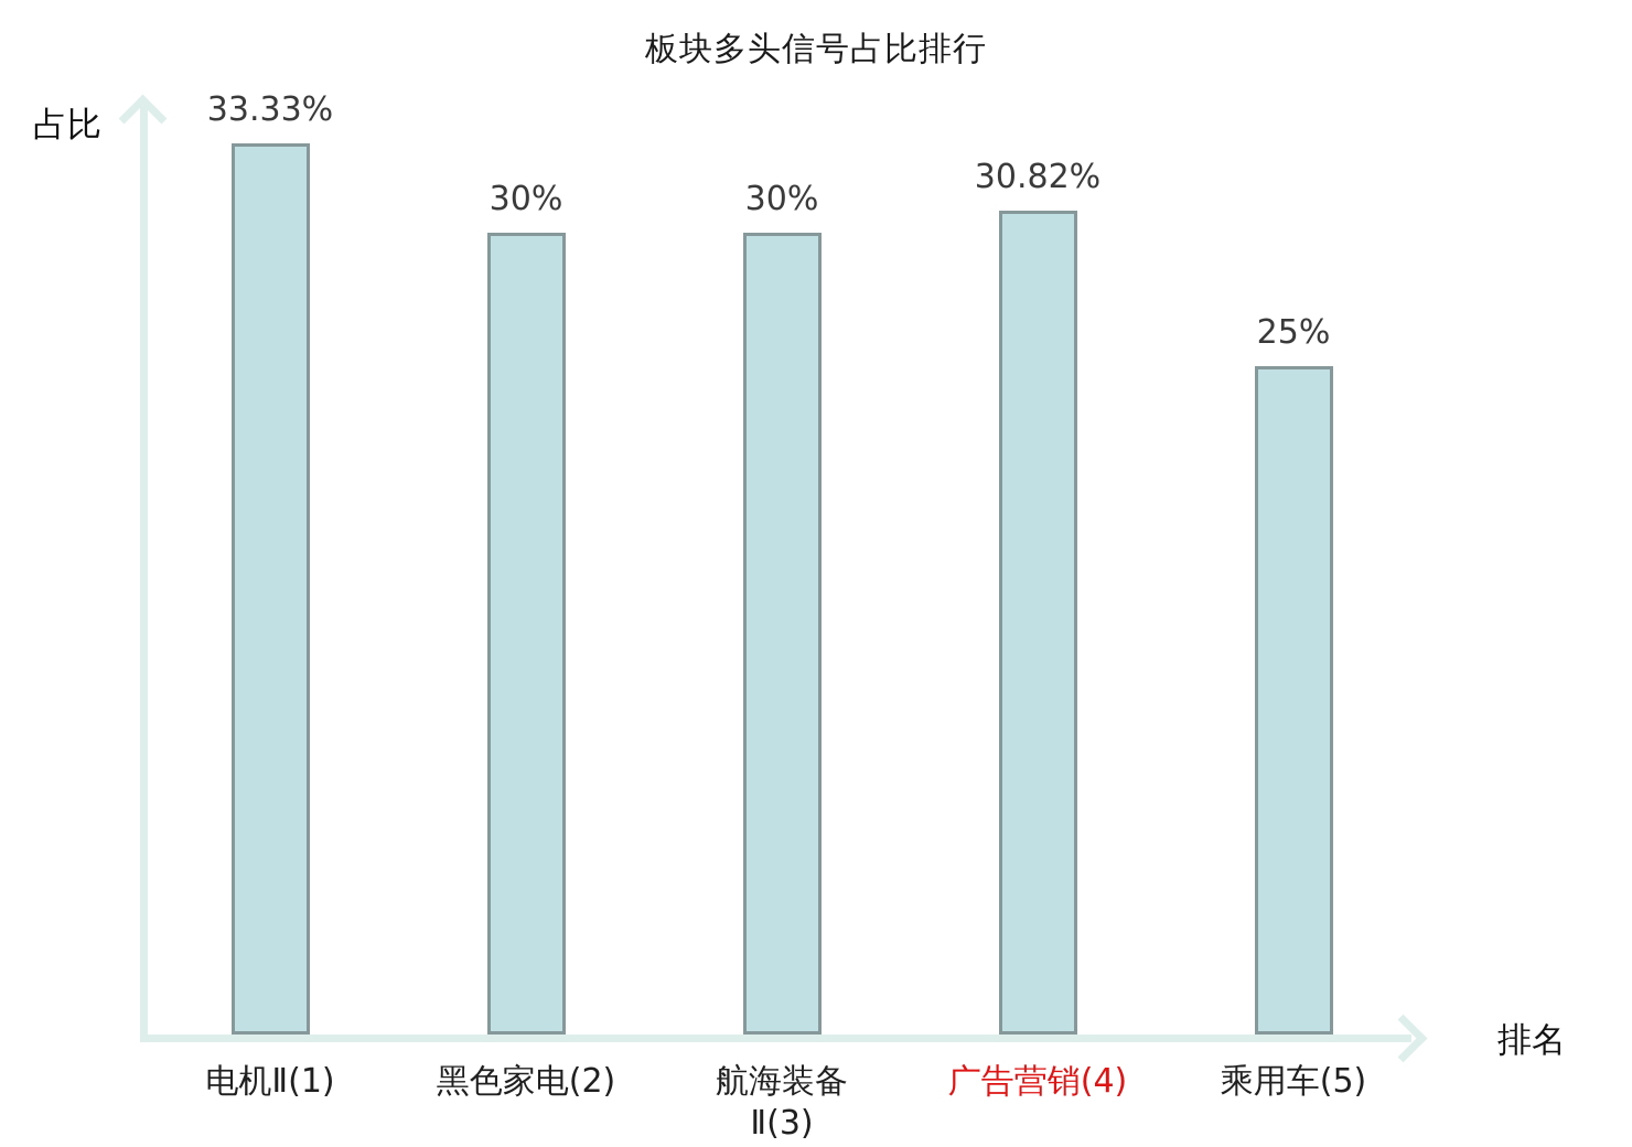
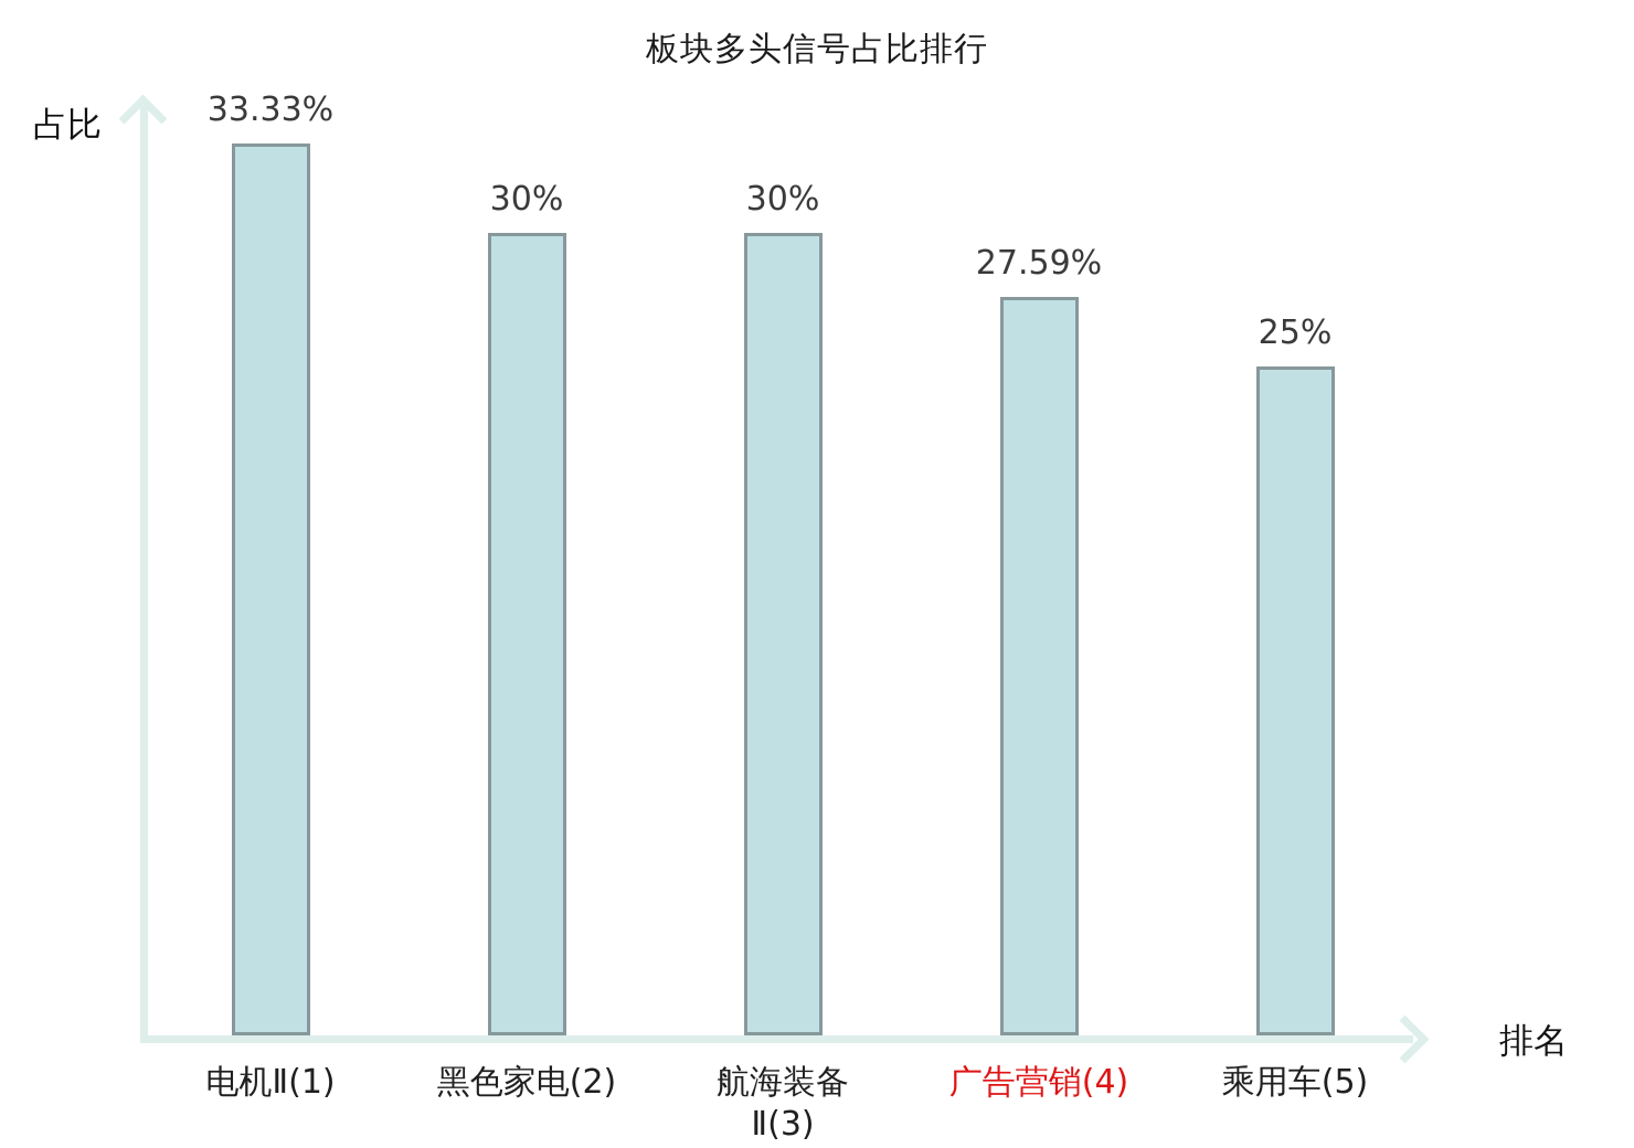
广告营销(4): 30.82% -> 27.59%
